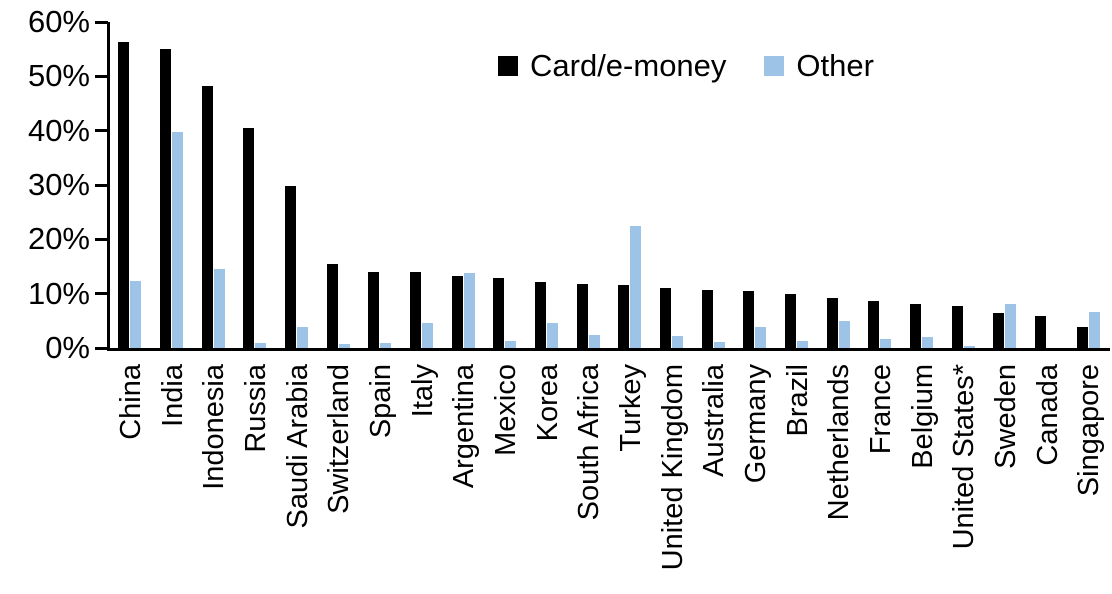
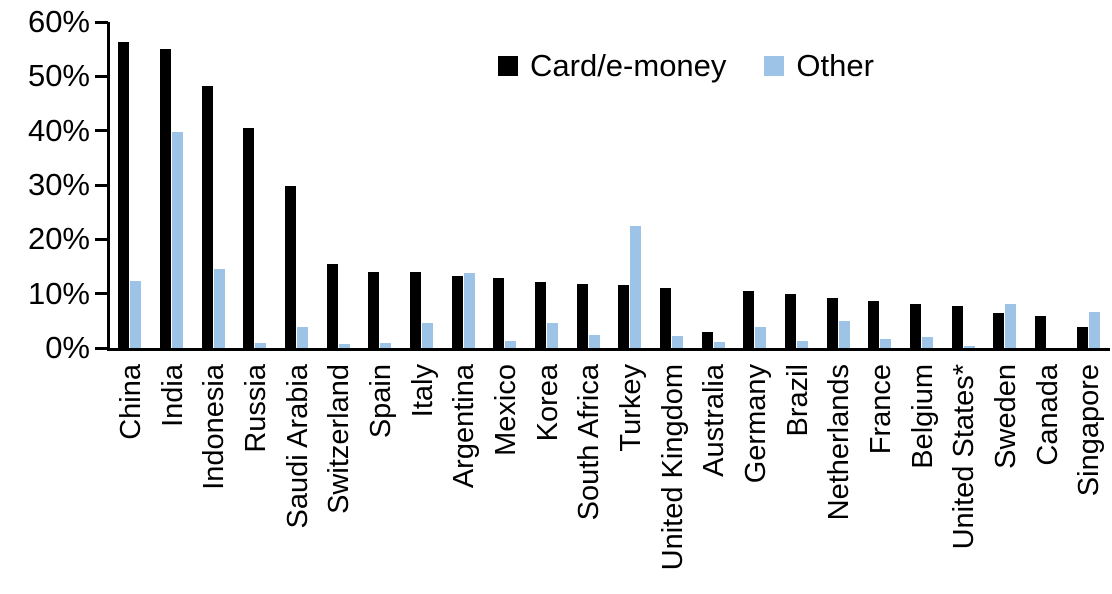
Card/e-money/Australia: 11% -> 3%
